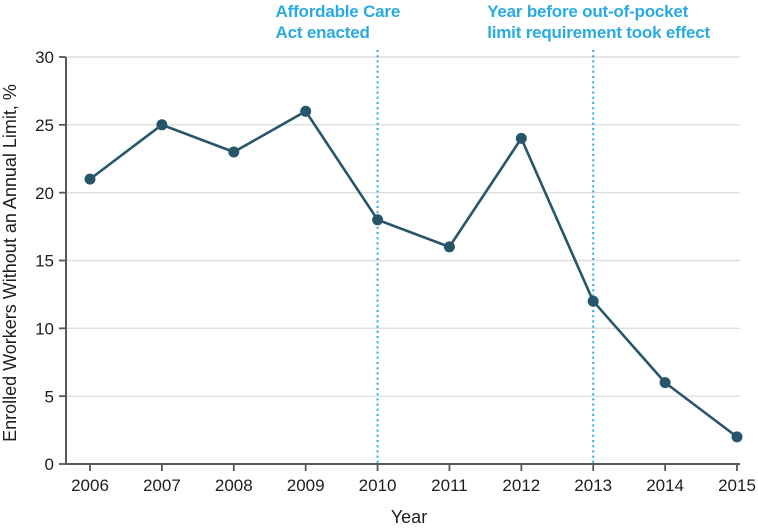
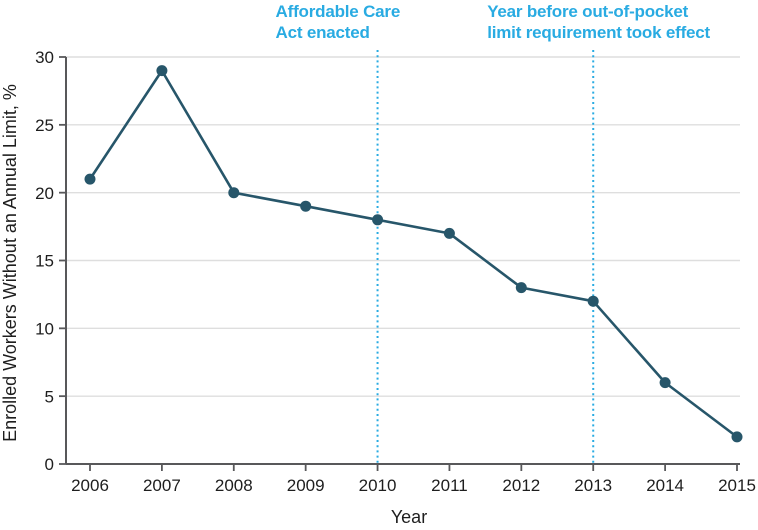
2007: 25 -> 29
2008: 23 -> 20
2009: 26 -> 19
2011: 16 -> 17
2012: 24 -> 13
